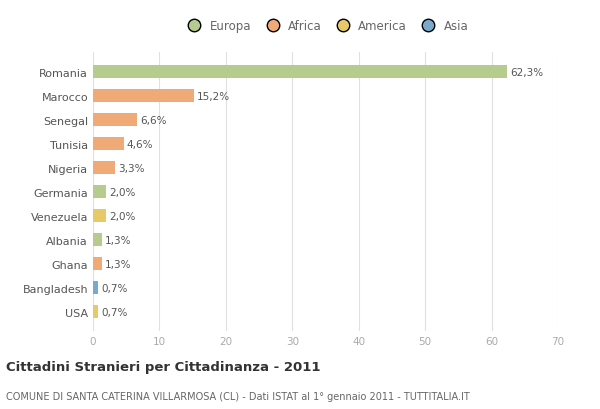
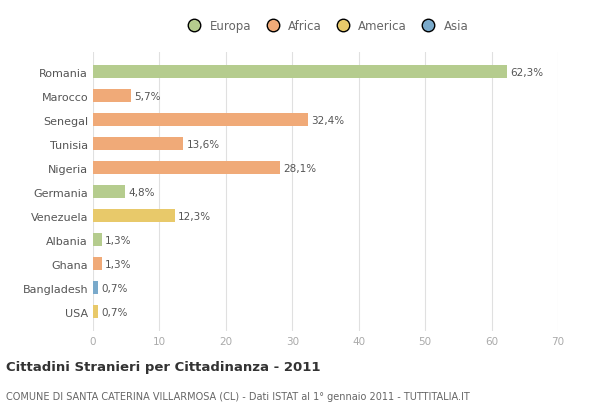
Marocco: 15,2% -> 5,7%
Senegal: 6,6% -> 32,4%
Tunisia: 4,6% -> 13,6%
Nigeria: 3,3% -> 28,1%
Germania: 2,0% -> 4,8%
Venezuela: 2,0% -> 12,3%
